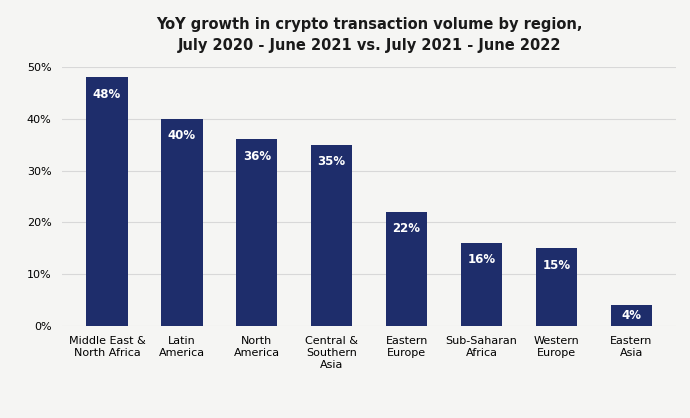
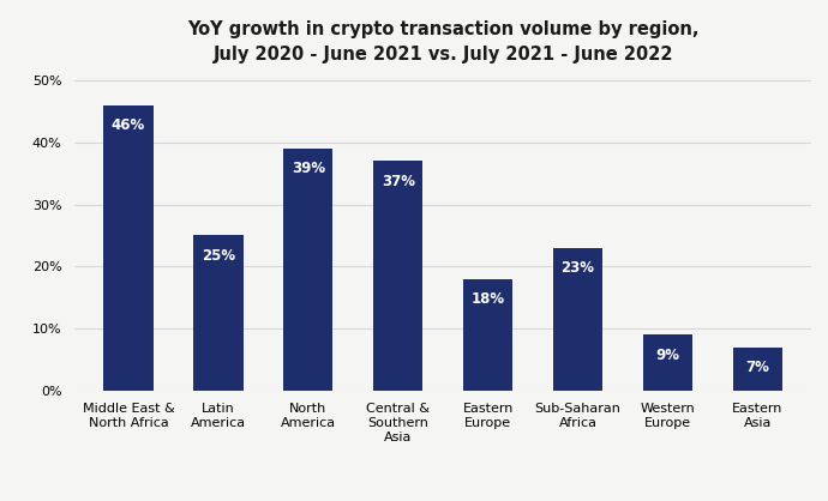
Middle East & North Africa: 48% -> 46%
Latin America: 40% -> 25%
North America: 36% -> 39%
Central & Southern Asia: 35% -> 37%
Eastern Europe: 22% -> 18%
Sub-Saharan Africa: 16% -> 23%
Western Europe: 15% -> 9%
Eastern Asia: 4% -> 7%
